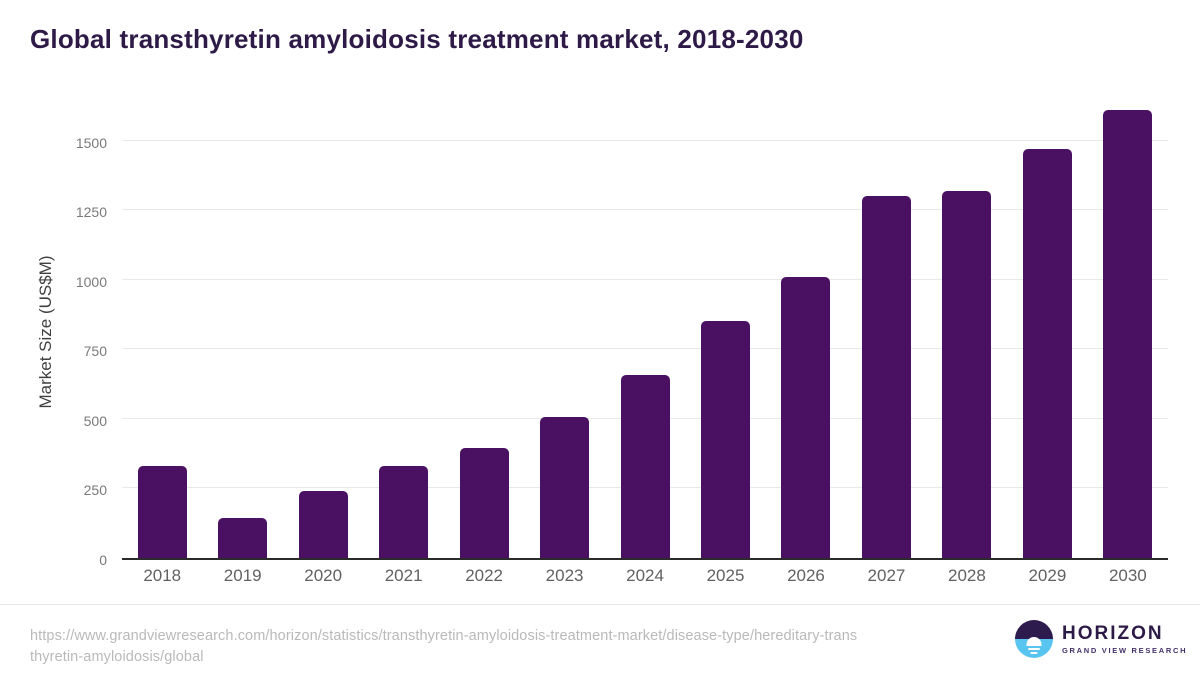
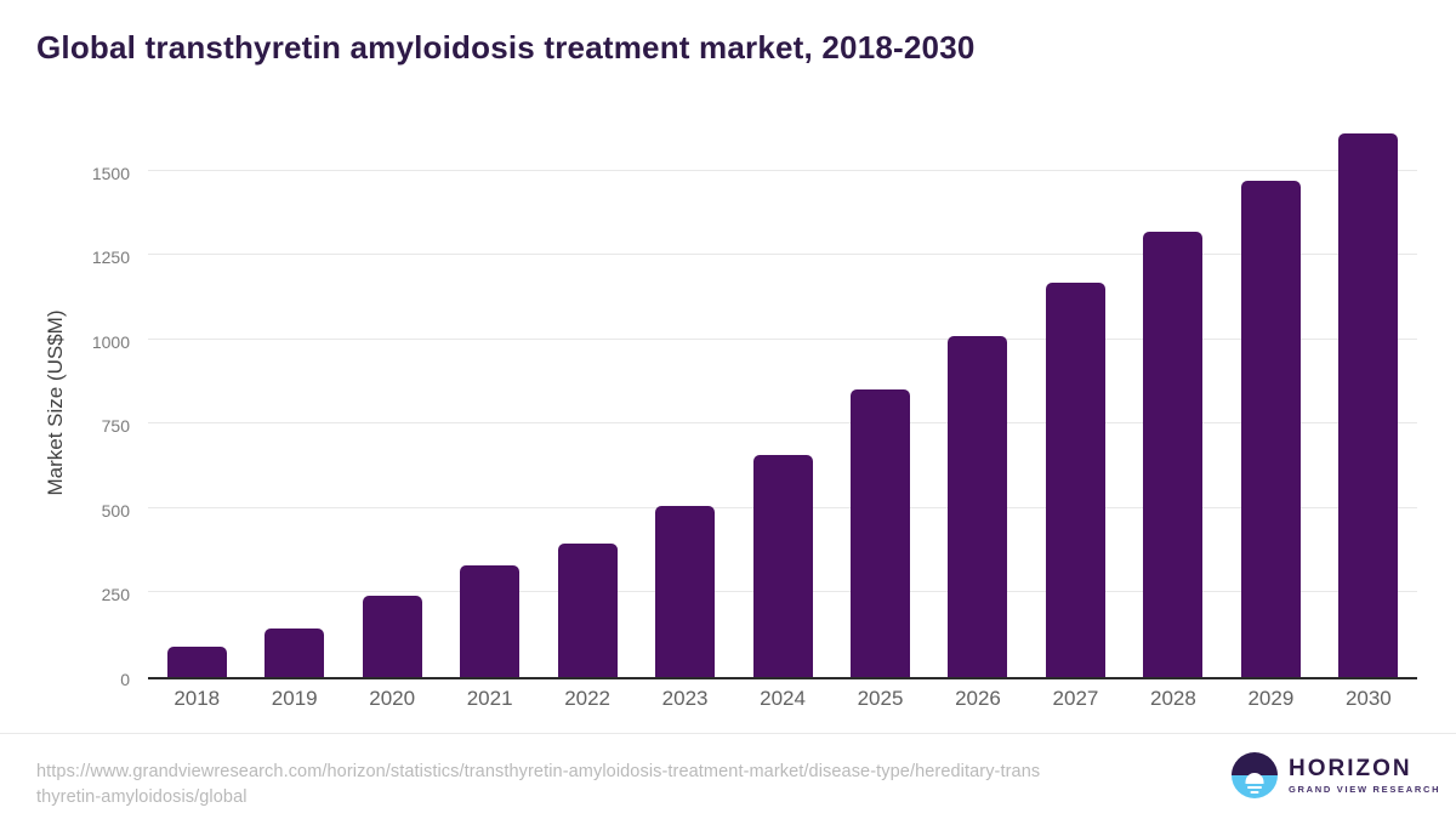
2018: 330 -> 90
2027: 1300 -> 1170
